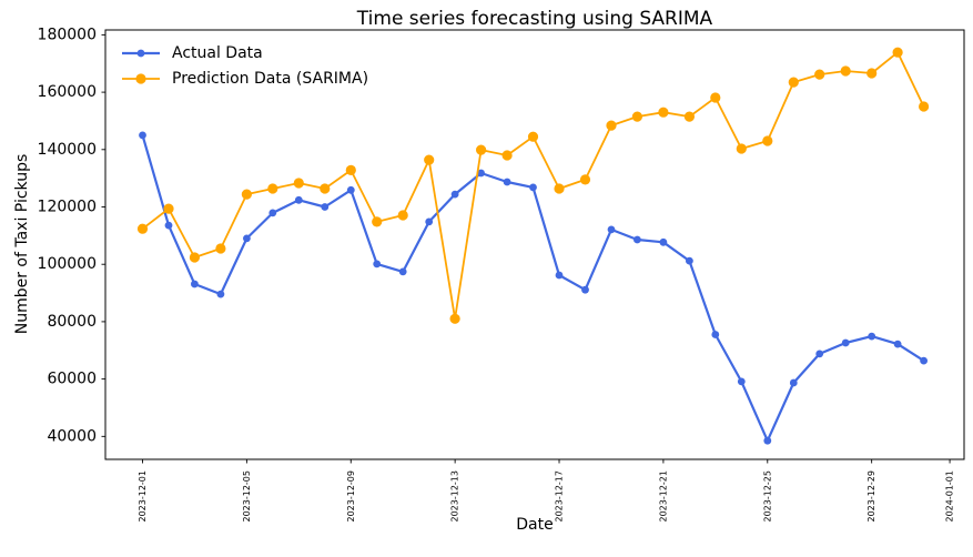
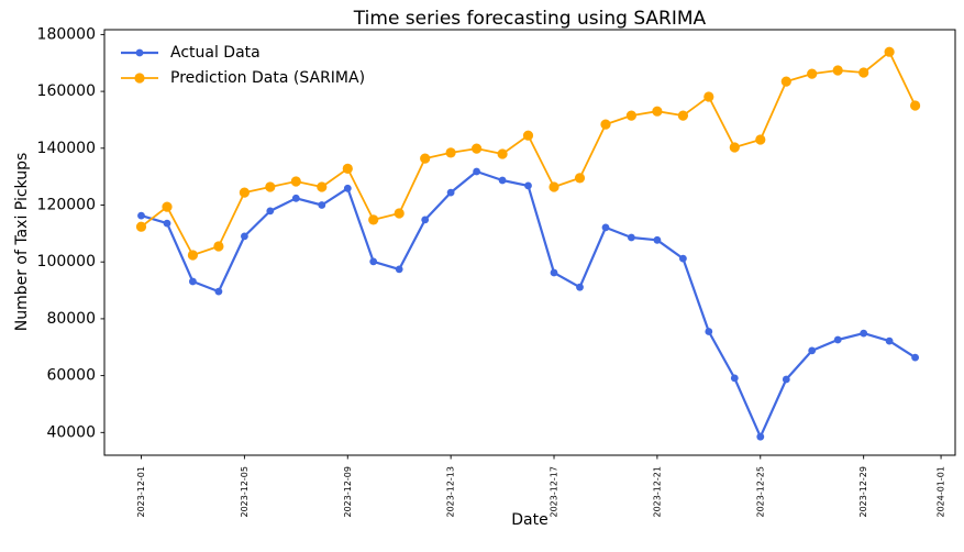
Actual Data/2023-12-01: 145000 -> 116000
Prediction Data (SARIMA)/2023-12-13: 81000 -> 138000
